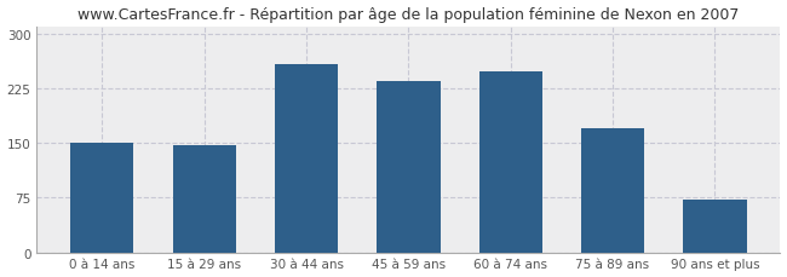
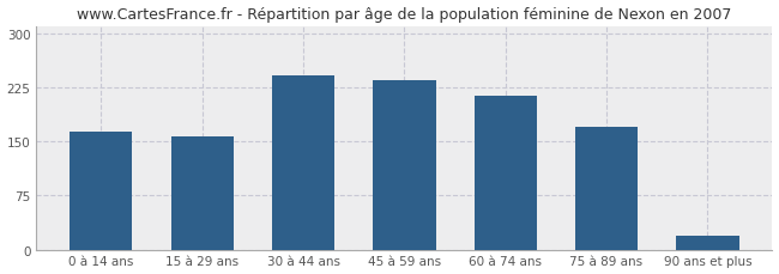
0 à 14 ans: 150 -> 163
15 à 29 ans: 146 -> 157
30 à 44 ans: 258 -> 241
60 à 74 ans: 248 -> 213
90 ans et plus: 72 -> 20
